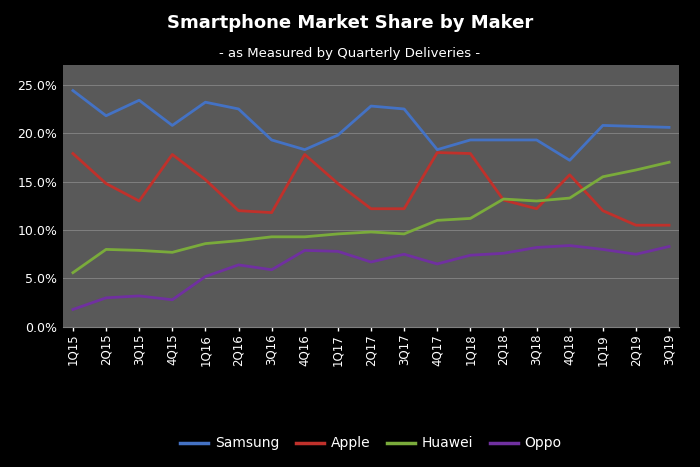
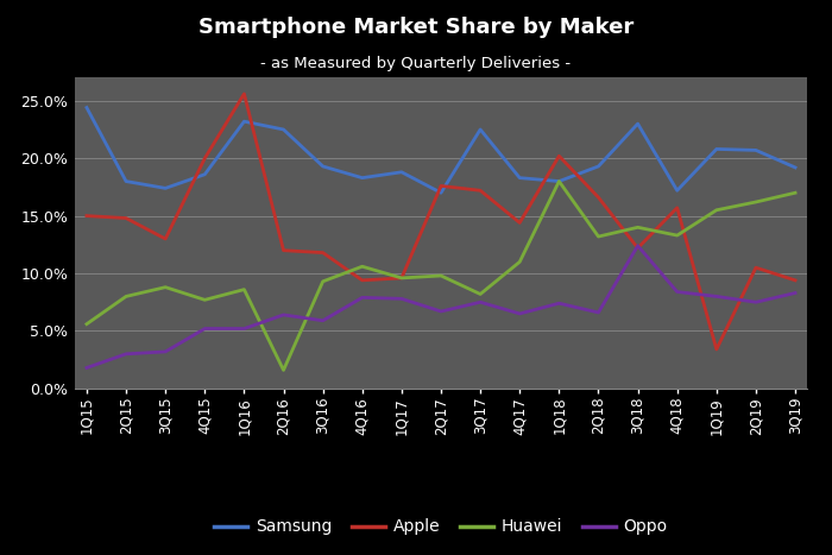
Apple/1Q15: 17.9% -> 15.0%
Samsung/2Q15: 21.8% -> 18.0%
Samsung/3Q15: 23.4% -> 17.4%
Huawei/3Q15: 7.9% -> 8.8%
Samsung/4Q15: 20.8% -> 18.6%
Apple/4Q15: 17.8% -> 20.0%
Oppo/4Q15: 2.8% -> 5.2%
Apple/1Q16: 15.2% -> 25.6%
Huawei/2Q16: 8.9% -> 1.6%
Apple/4Q16: 17.8% -> 9.4%
Huawei/4Q16: 9.3% -> 10.6%
Samsung/1Q17: 19.8% -> 18.8%
Apple/1Q17: 14.8% -> 9.6%
Samsung/2Q17: 22.8% -> 17.0%
Apple/2Q17: 12.2% -> 17.6%
Apple/3Q17: 12.2% -> 17.2%
Huawei/3Q17: 9.6% -> 8.2%
Apple/4Q17: 18.0% -> 14.4%
Samsung/1Q18: 19.3% -> 18.0%
Apple/1Q18: 17.9% -> 20.2%
Huawei/1Q18: 11.2% -> 18.0%
Apple/2Q18: 13.1% -> 16.6%
Oppo/2Q18: 7.6% -> 6.6%
Samsung/3Q18: 19.3% -> 23.0%
Huawei/3Q18: 13.0% -> 14.0%
Oppo/3Q18: 8.2% -> 12.4%
Apple/1Q19: 12.0% -> 3.4%
Samsung/3Q19: 20.6% -> 19.2%
Apple/3Q19: 10.5% -> 9.4%
